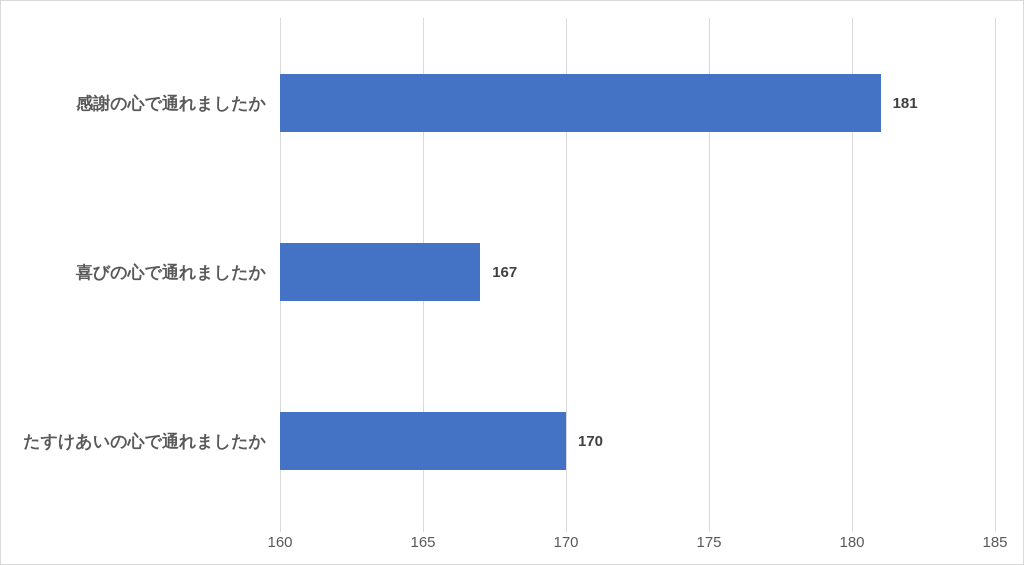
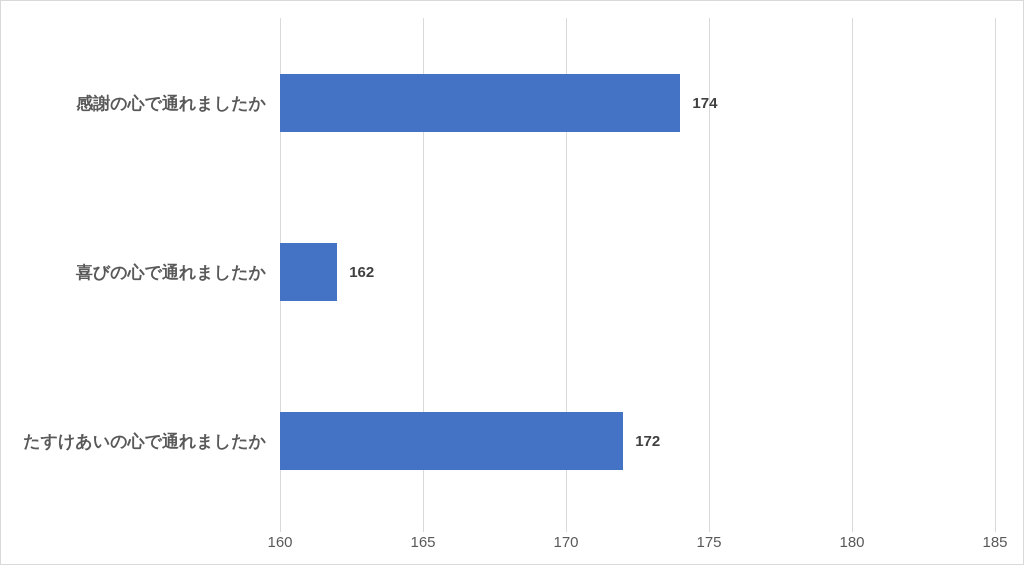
感謝の心で通れましたか: 181 -> 174
喜びの心で通れましたか: 167 -> 162
たすけあいの心で通れましたか: 170 -> 172
